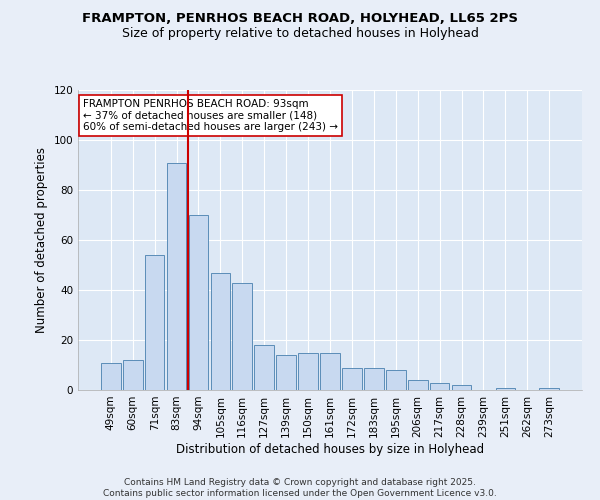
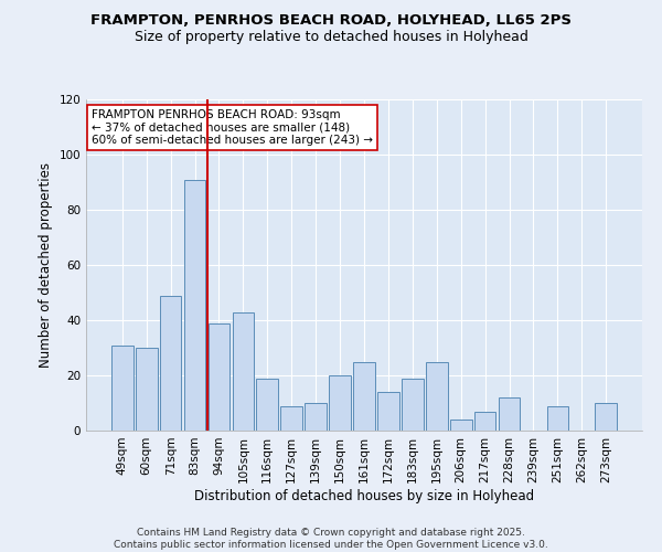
49sqm: 11 -> 31
60sqm: 12 -> 30
71sqm: 54 -> 49
94sqm: 70 -> 39
105sqm: 47 -> 43
116sqm: 43 -> 19
127sqm: 18 -> 9
139sqm: 14 -> 10
150sqm: 15 -> 20
161sqm: 15 -> 25
172sqm: 9 -> 14
183sqm: 9 -> 19
195sqm: 8 -> 25
217sqm: 3 -> 7
228sqm: 2 -> 12
251sqm: 1 -> 9
273sqm: 1 -> 10
